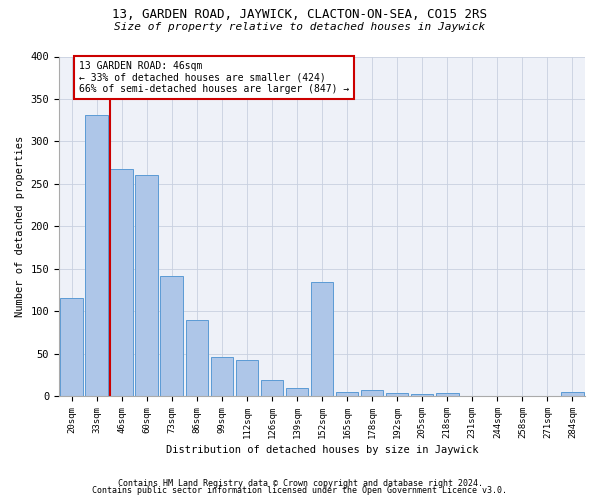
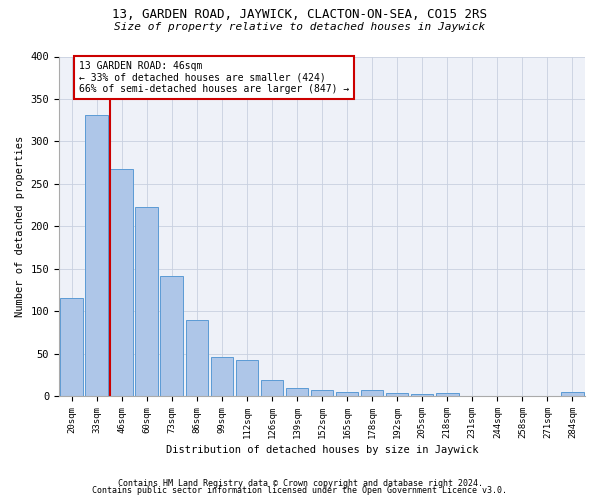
60sqm: 260 -> 223
152sqm: 134 -> 7
